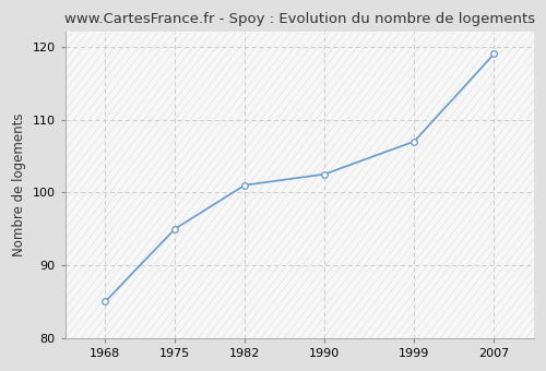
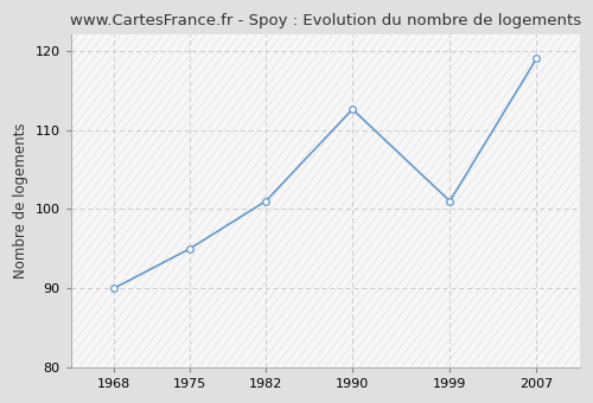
1968: 85.0 -> 90.0
1990: 102.5 -> 112.6
1999: 107.0 -> 101.0
